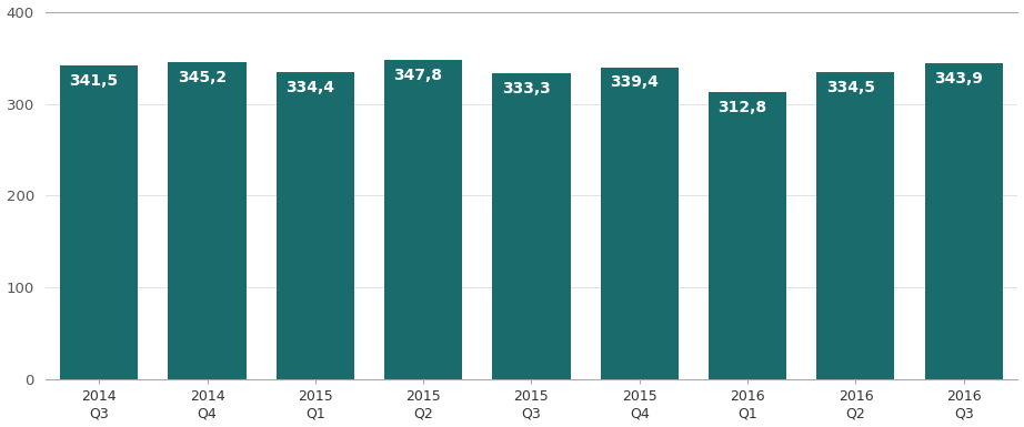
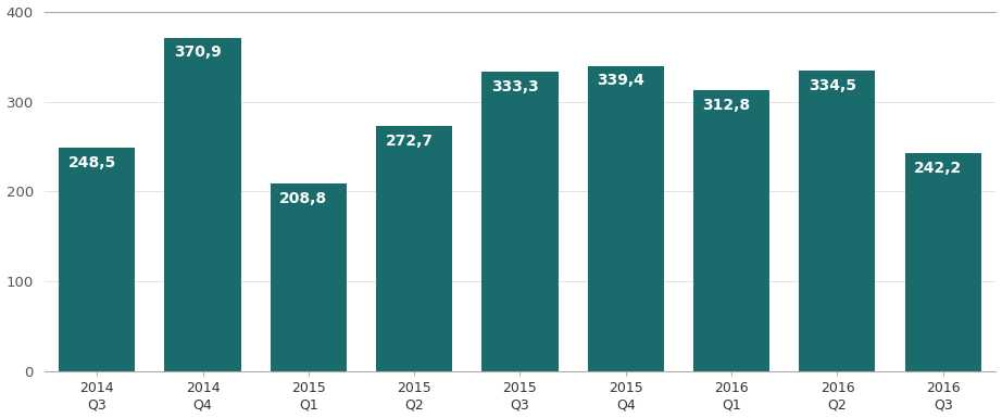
2014 Q3: 341,5 -> 248,5
2014 Q4: 345,2 -> 370,9
2015 Q1: 334,4 -> 208,8
2015 Q2: 347,8 -> 272,7
2016 Q3: 343,9 -> 242,2
